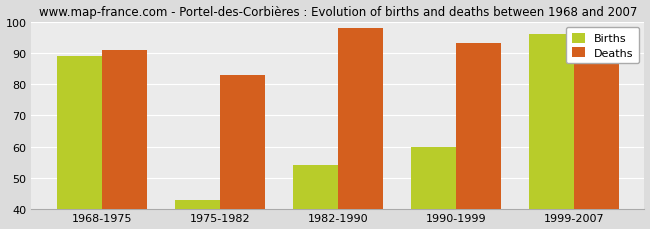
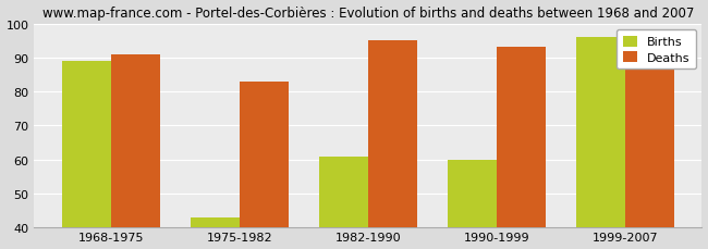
Births/1982-1990: 54 -> 61
Deaths/1982-1990: 98 -> 95
